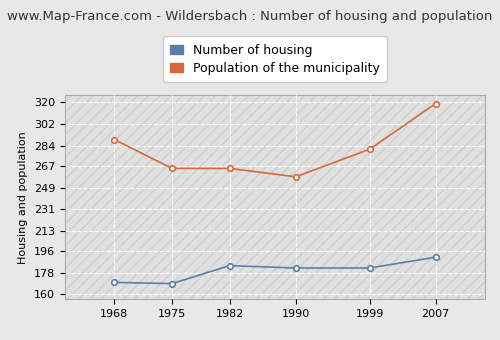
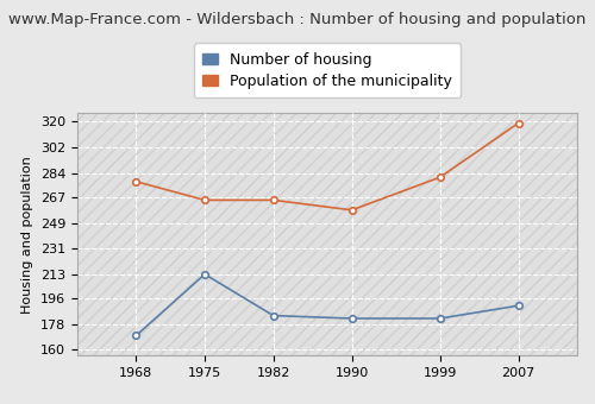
Population of the municipality/1968: 289 -> 278
Number of housing/1975: 169 -> 213
